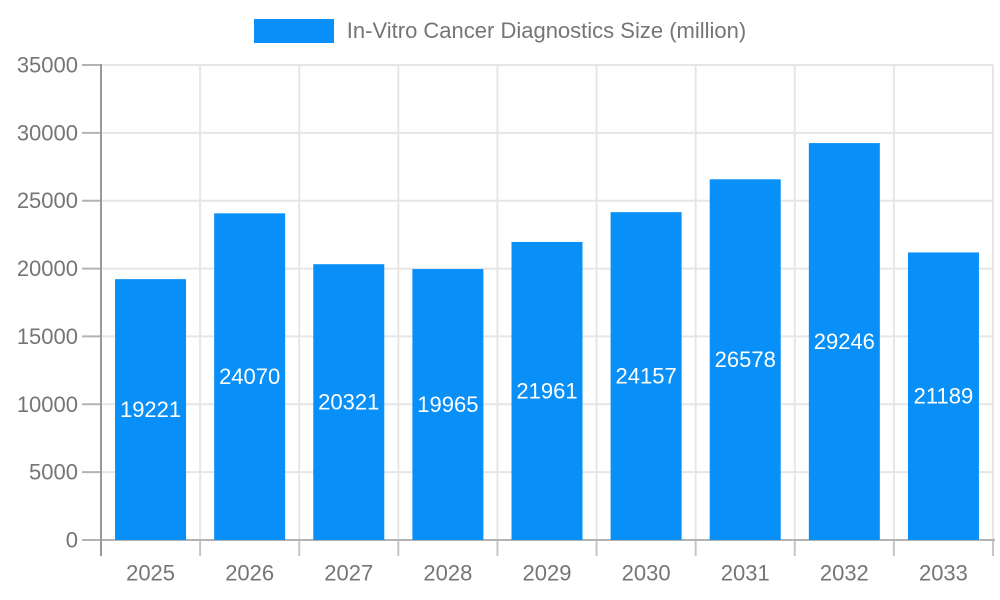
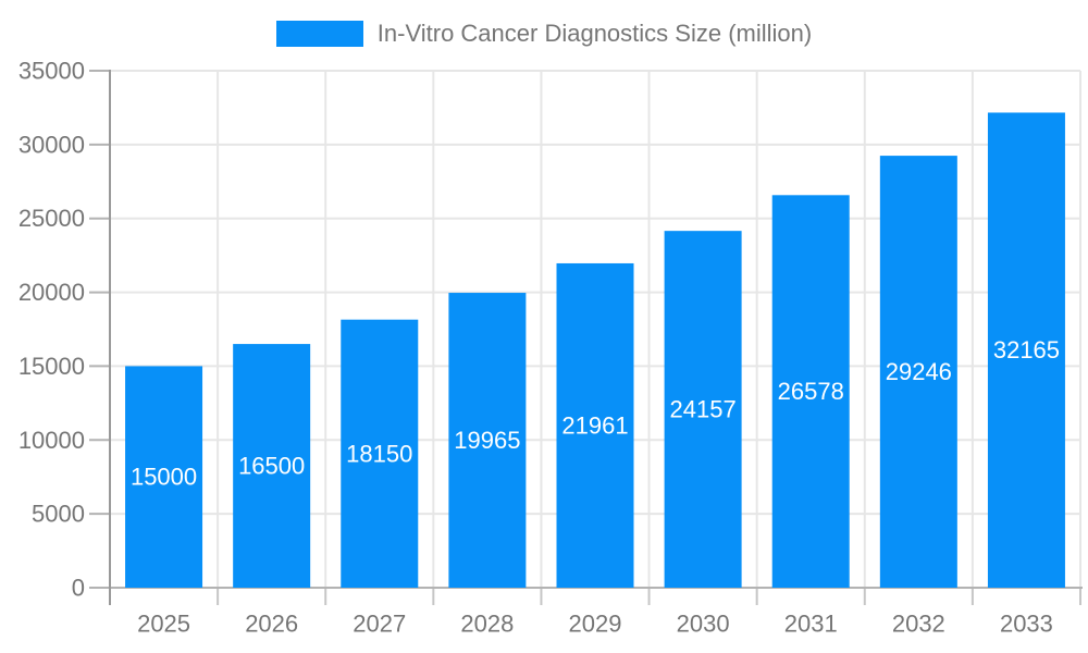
2025: 19221 -> 15000
2026: 24070 -> 16500
2027: 20321 -> 18150
2033: 21189 -> 32165
